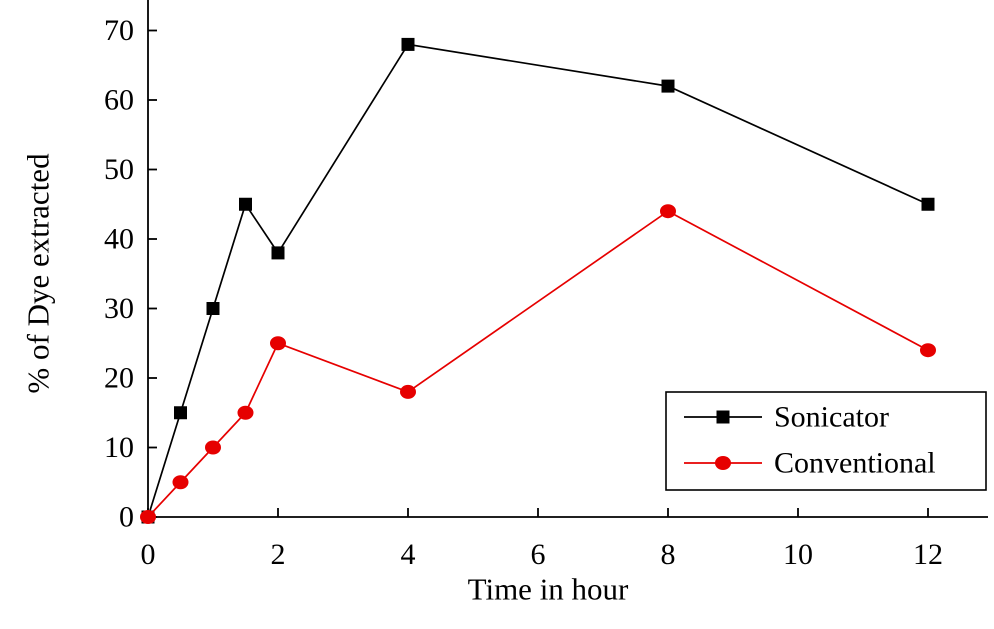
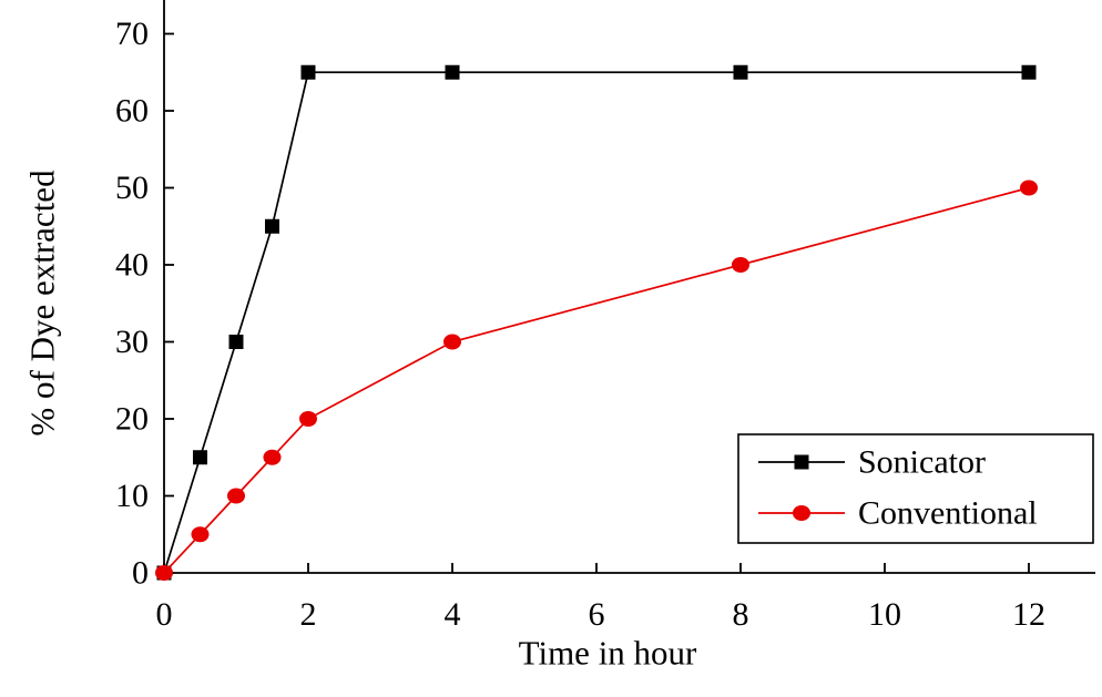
Sonicator/2: 38 -> 65
Conventional/2: 25 -> 20
Sonicator/4: 68 -> 65
Conventional/4: 18 -> 30
Sonicator/8: 62 -> 65
Conventional/8: 44 -> 40
Sonicator/12: 45 -> 65
Conventional/12: 24 -> 50
